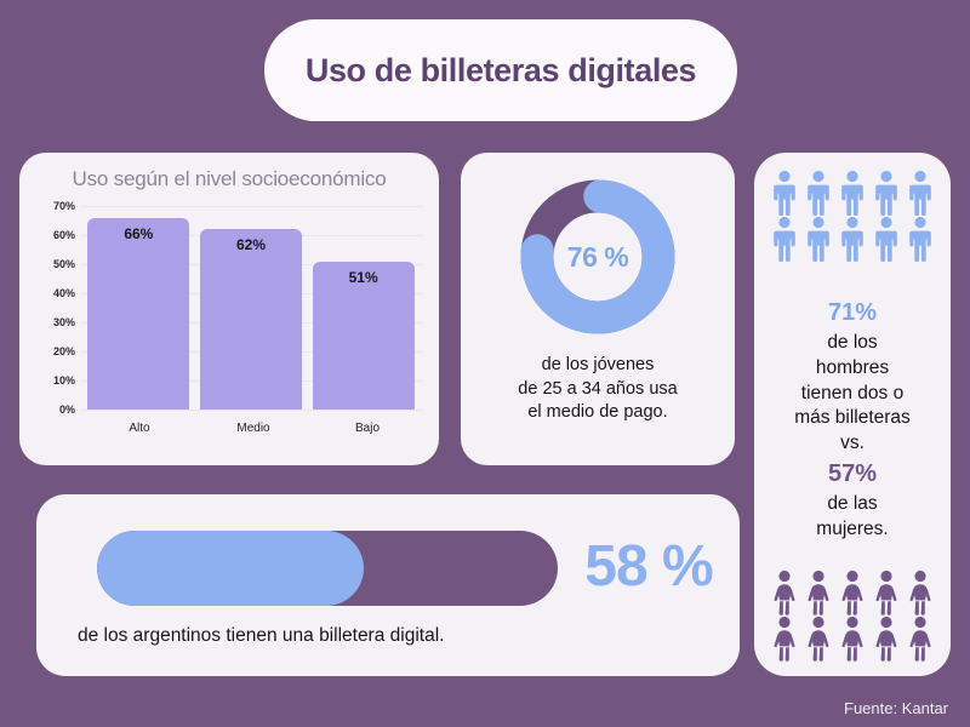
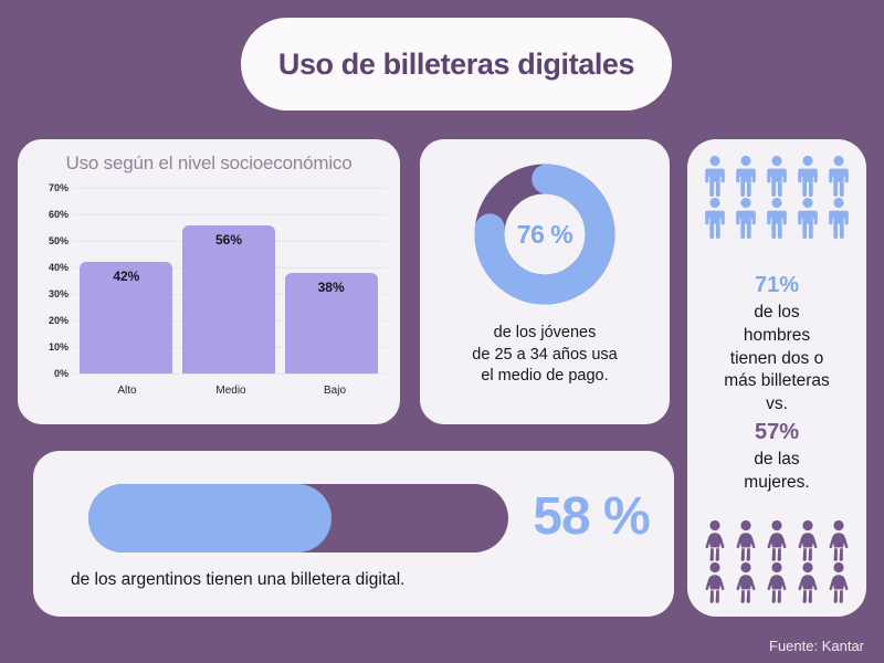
Uso según el nivel socioeconómico/Alto: 66% -> 42%
Uso según el nivel socioeconómico/Medio: 62% -> 56%
Uso según el nivel socioeconómico/Bajo: 51% -> 38%
